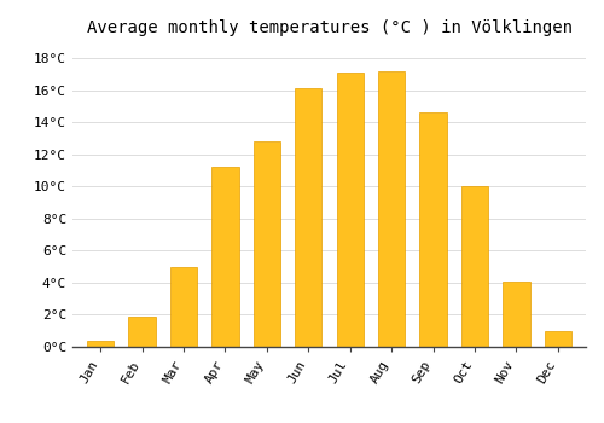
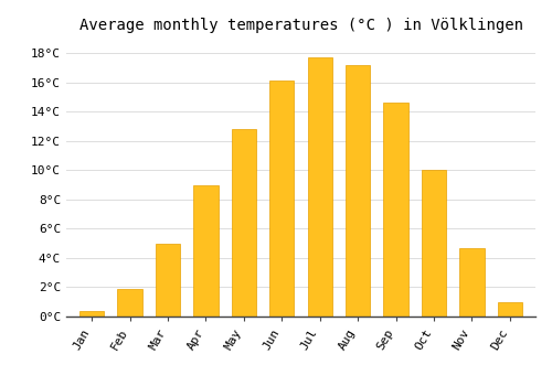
Apr: 11.2°C -> 9.0°C
Jul: 17.1°C -> 17.7°C
Nov: 4.1°C -> 4.7°C
